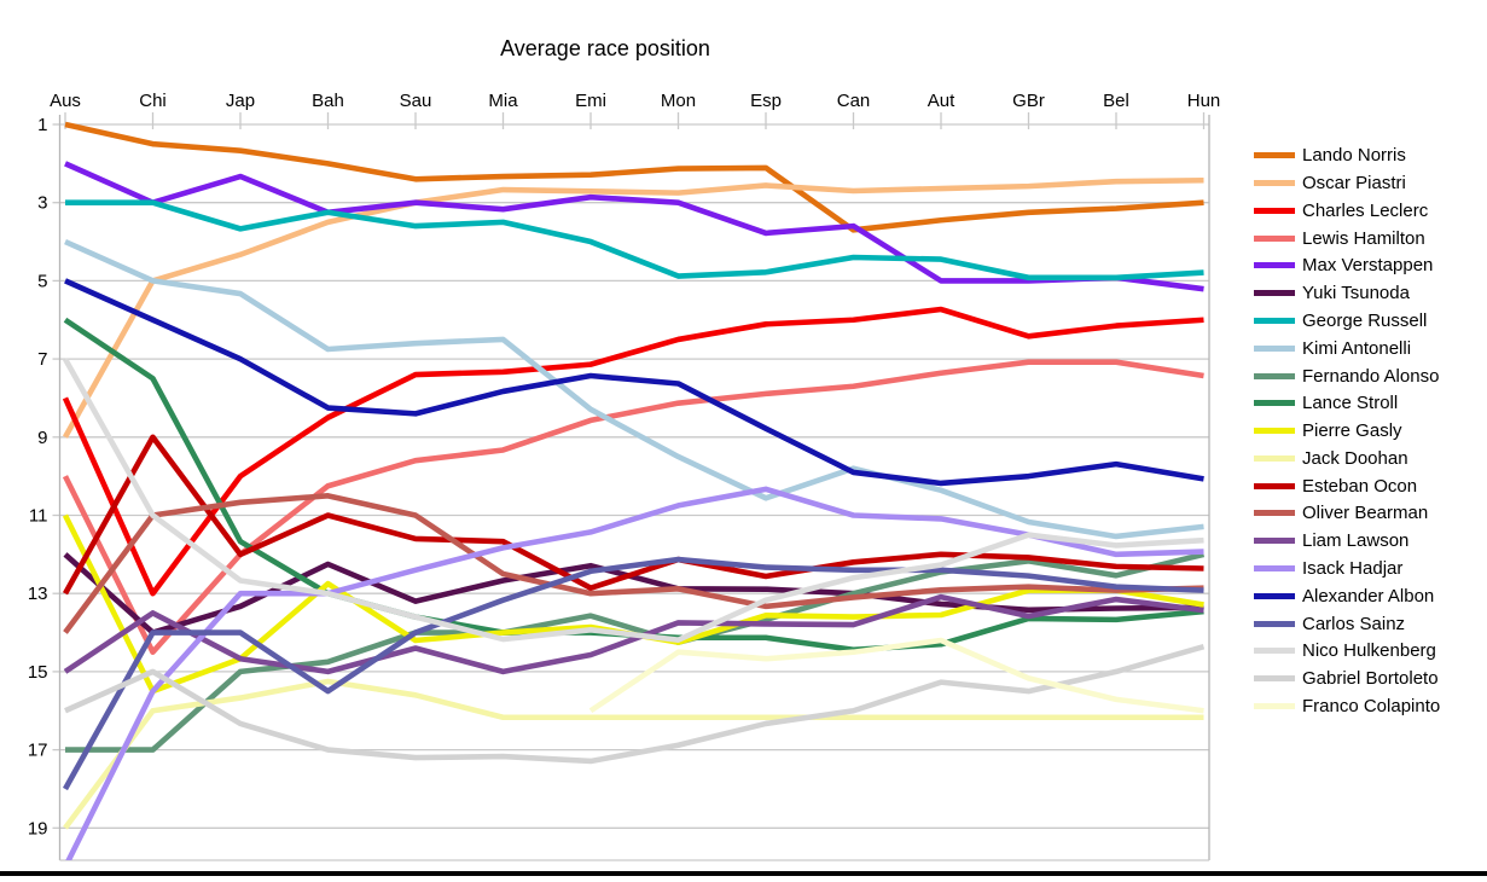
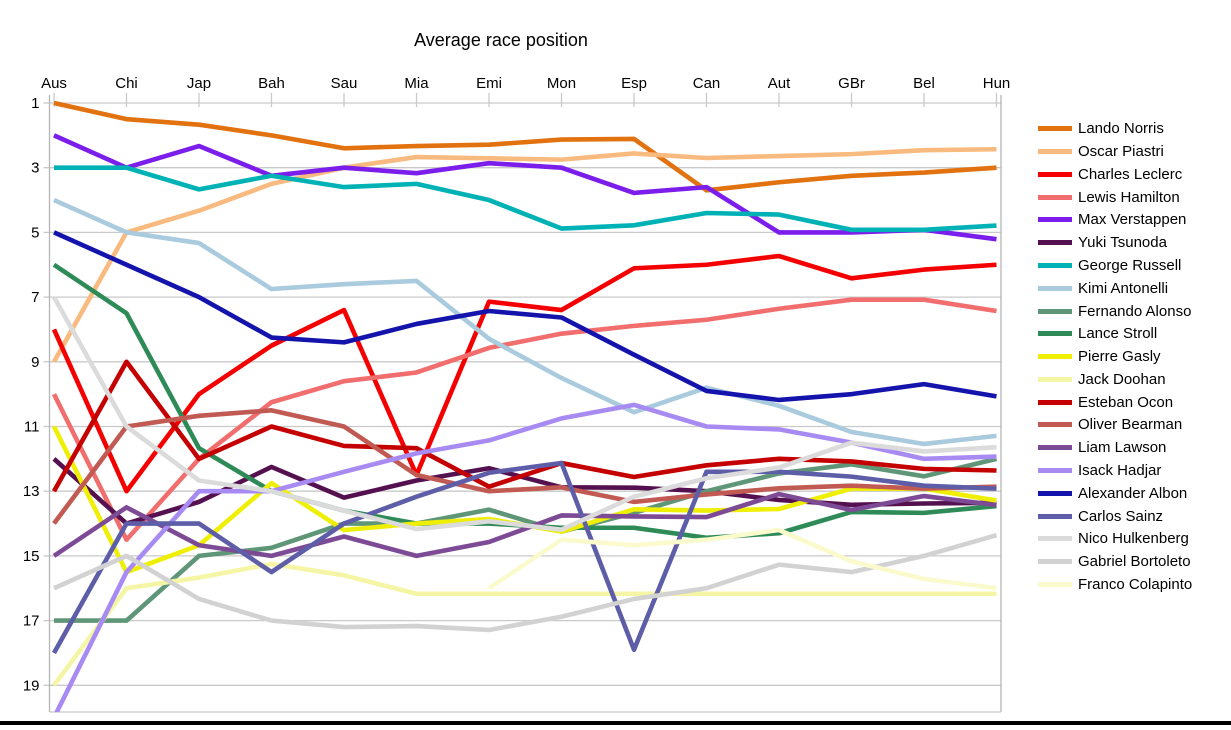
Charles Leclerc/Mia: 7.3 -> 12.5
Charles Leclerc/Mon: 6.5 -> 7.4
Carlos Sainz/Esp: 12.3 -> 17.9
